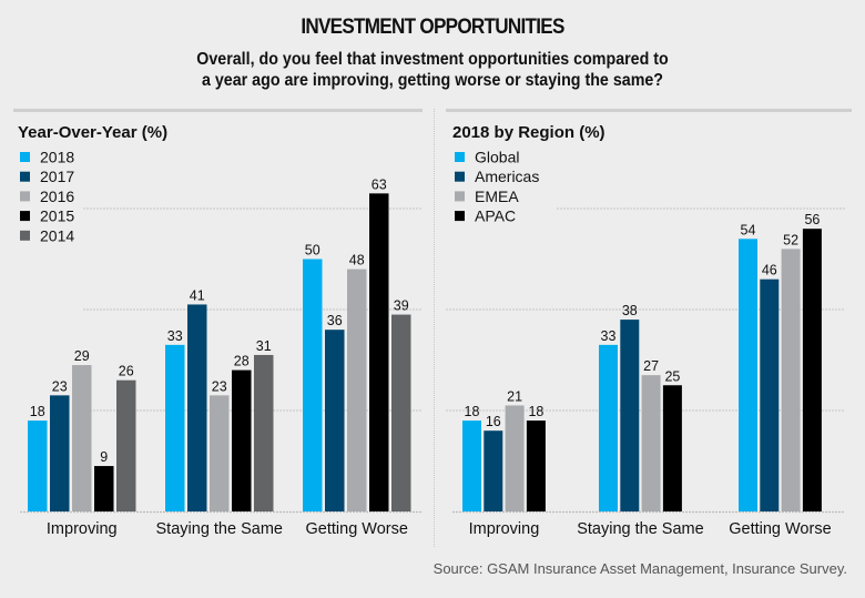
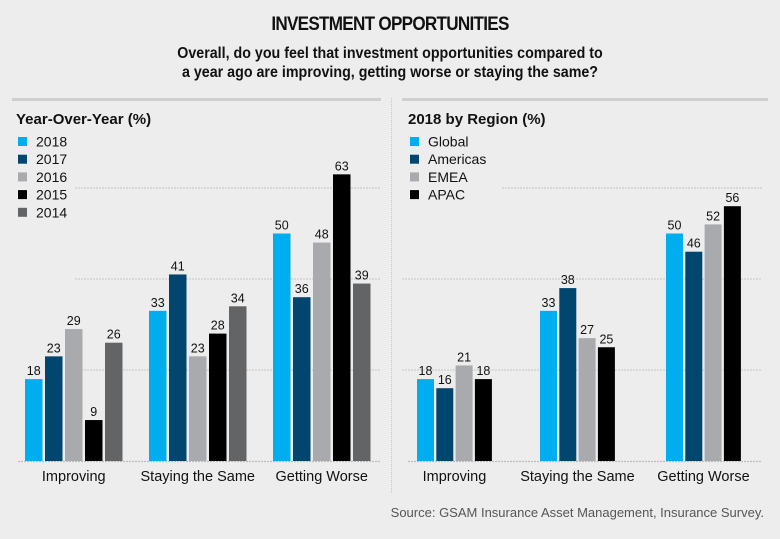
Year-Over-Year (%)/2014/Staying the Same: 31 -> 34
2018 by Region (%)/Global/Getting Worse: 54 -> 50
